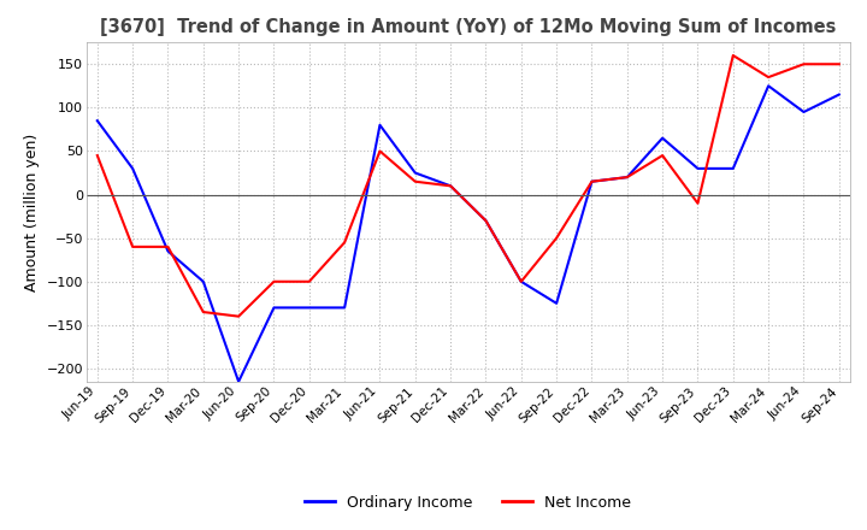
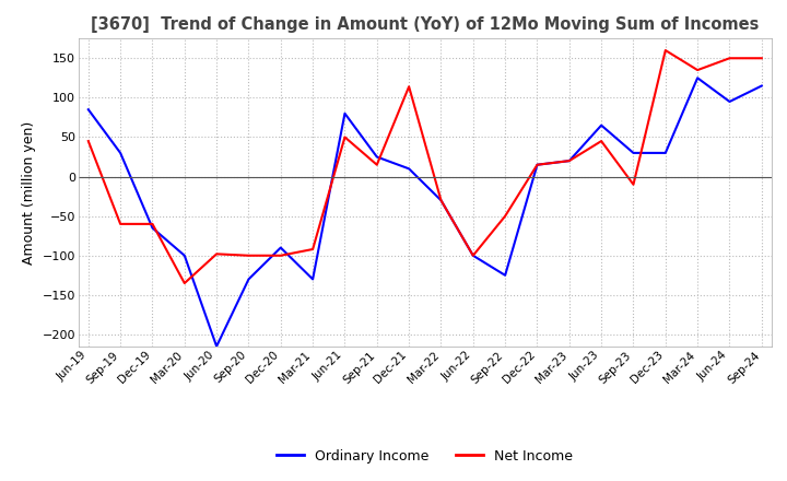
Net Income/Jun-20: -140 -> -98
Ordinary Income/Dec-20: -130 -> -90
Net Income/Mar-21: -55 -> -92
Net Income/Dec-21: 10 -> 114
